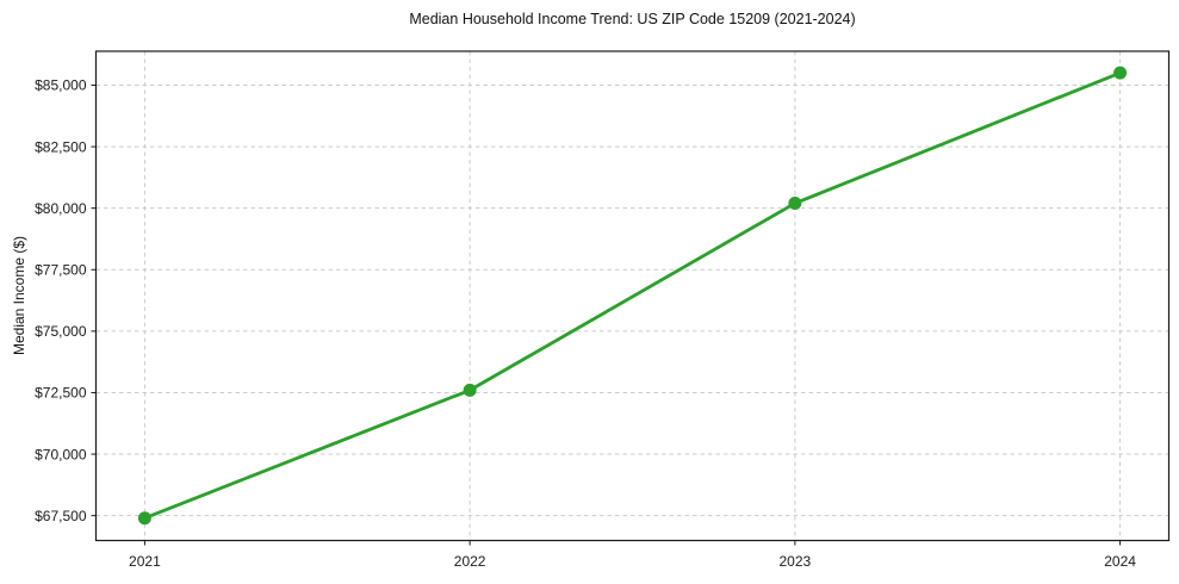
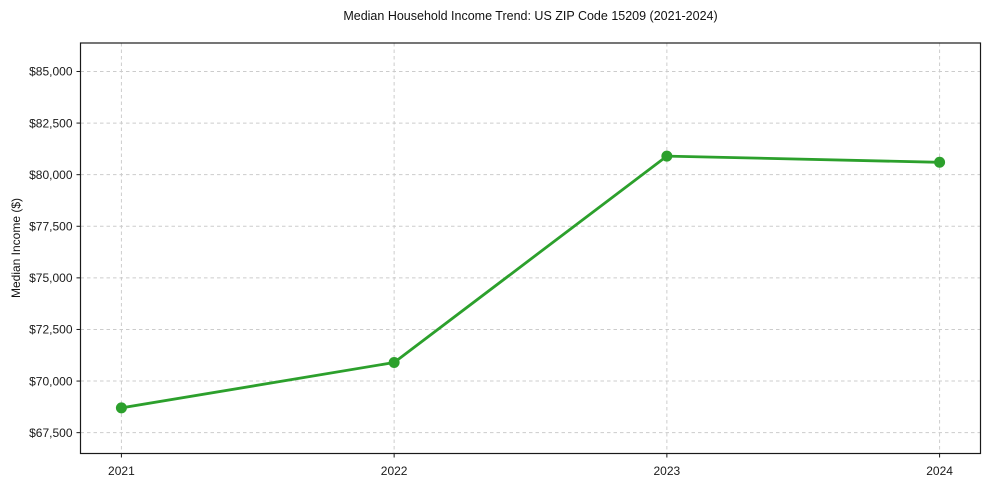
2021: $67400 -> $68700
2022: $72600 -> $70900
2023: $80200 -> $80900
2024: $85500 -> $80600
